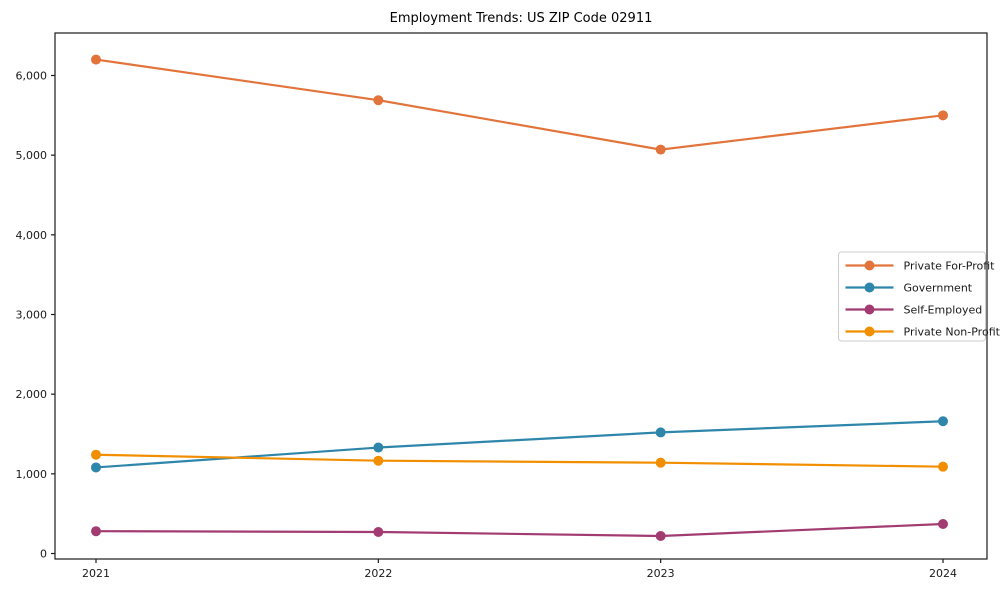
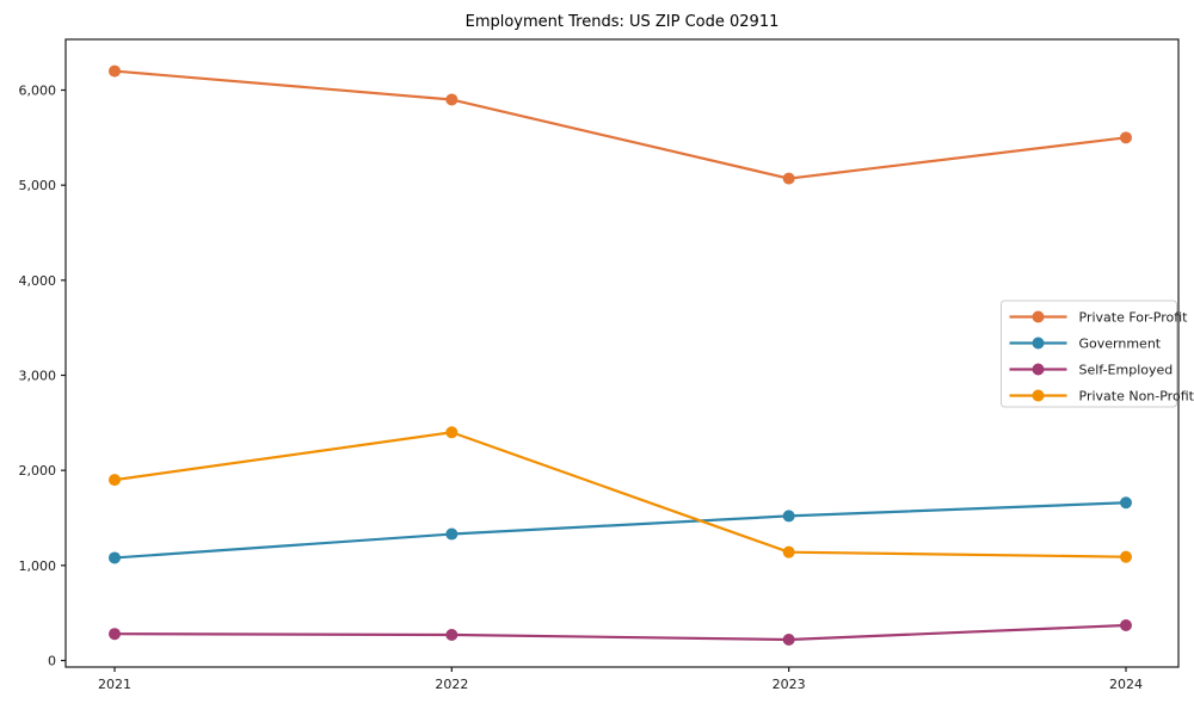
Private Non-Profit/2021: 1200 -> 1900
Private For-Profit/2022: 5700 -> 5900
Private Non-Profit/2022: 1200 -> 2400
